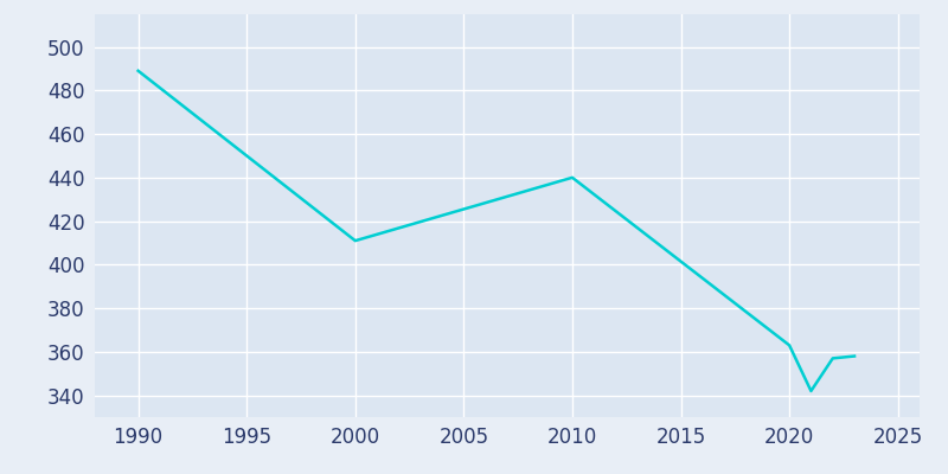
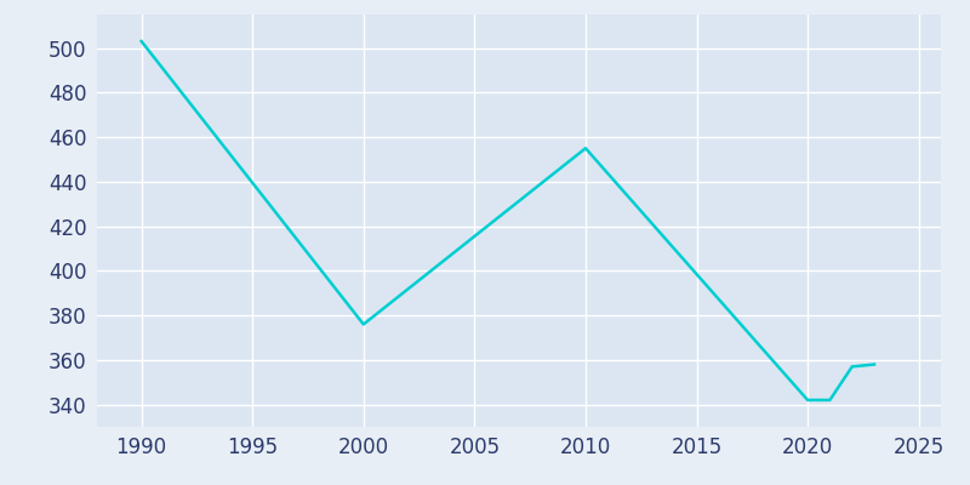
1990: 489 -> 503
2000: 411 -> 376
2010: 440 -> 455
2020: 363 -> 342
